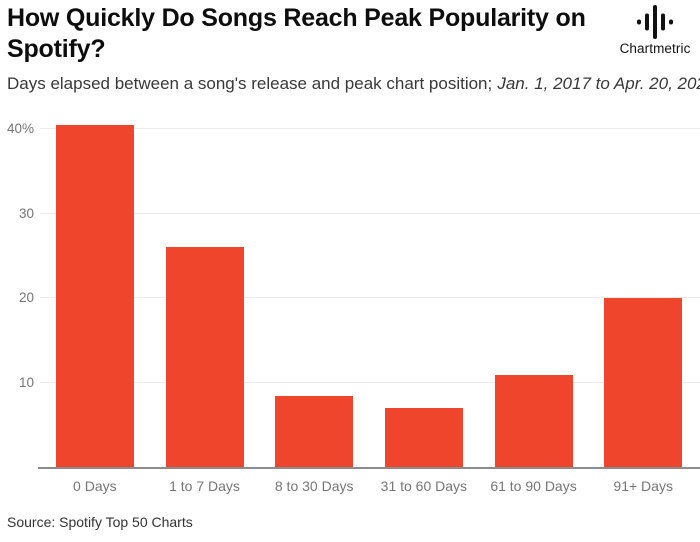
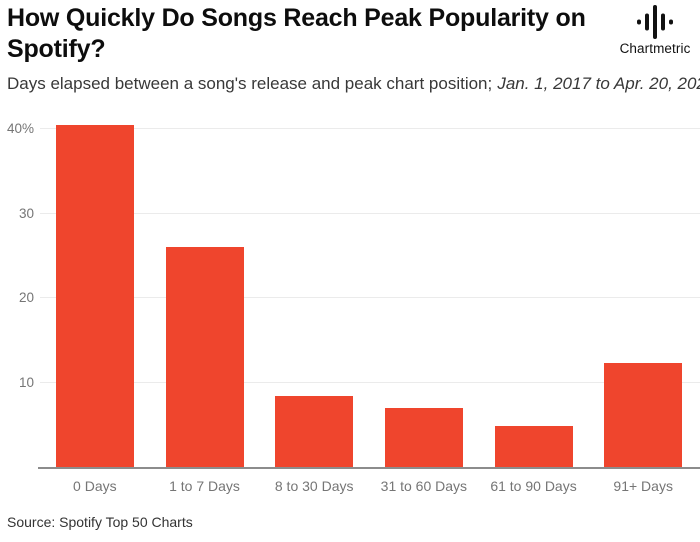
61 to 90 Days: 11% -> 5%
91+ Days: 20% -> 12%
